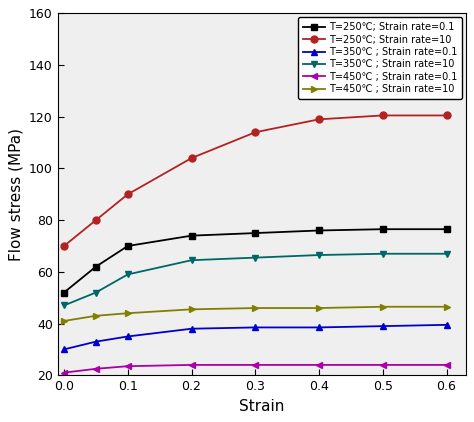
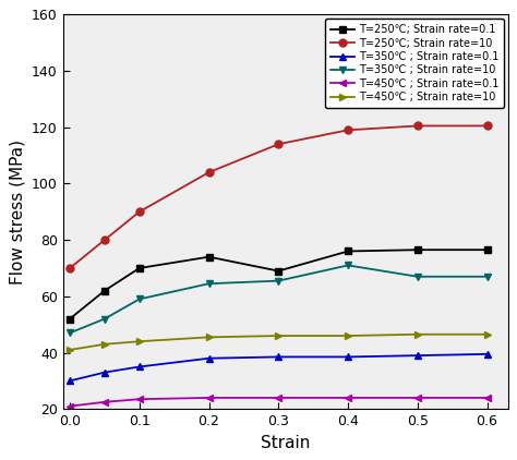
T=250℃; Strain rate=0.1/0.3: 75.0 -> 69.0
T=350℃ ; Strain rate=10/0.4: 66.5 -> 71.0
